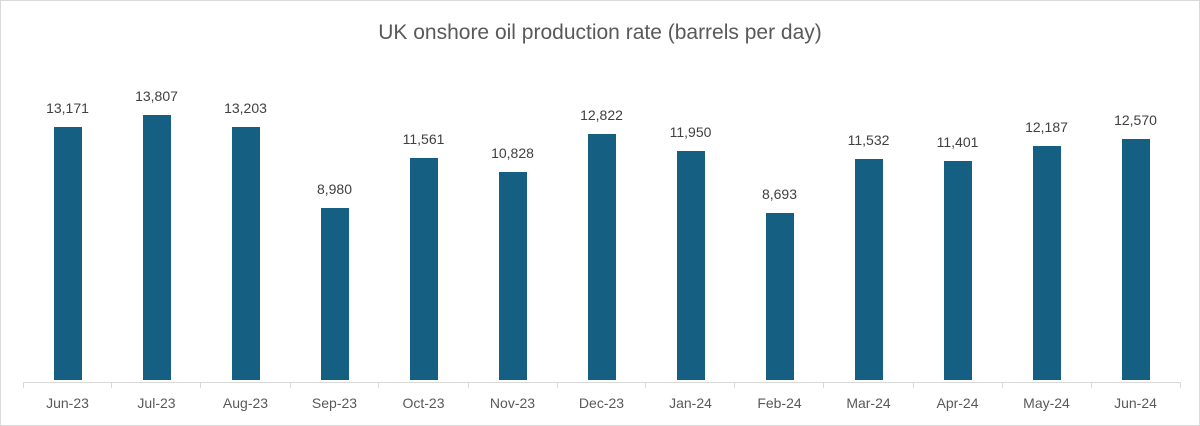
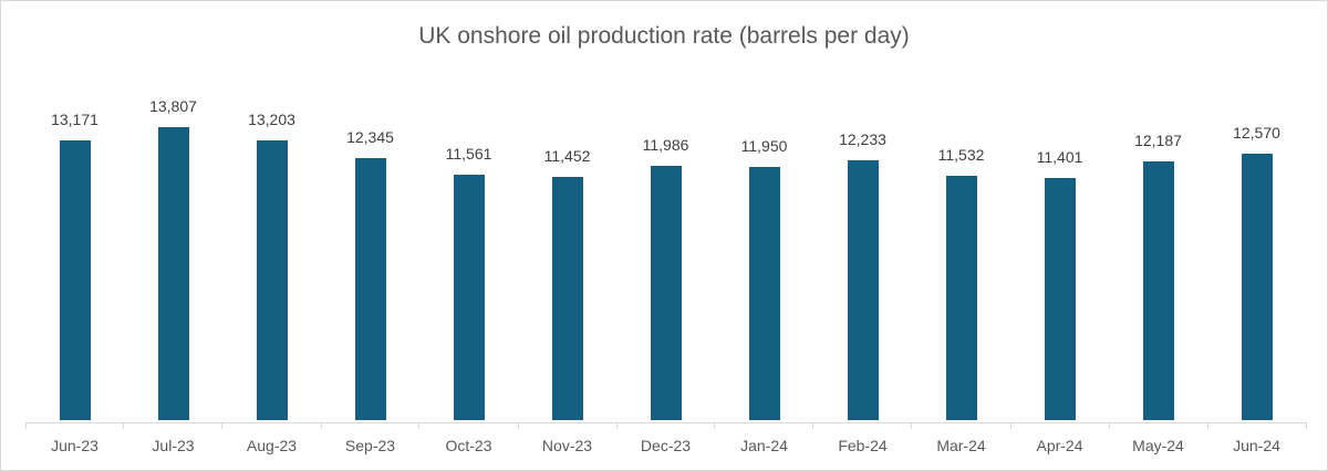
Sep-23: 8,980 -> 12,345
Nov-23: 10,828 -> 11,452
Dec-23: 12,822 -> 11,986
Feb-24: 8,693 -> 12,233
